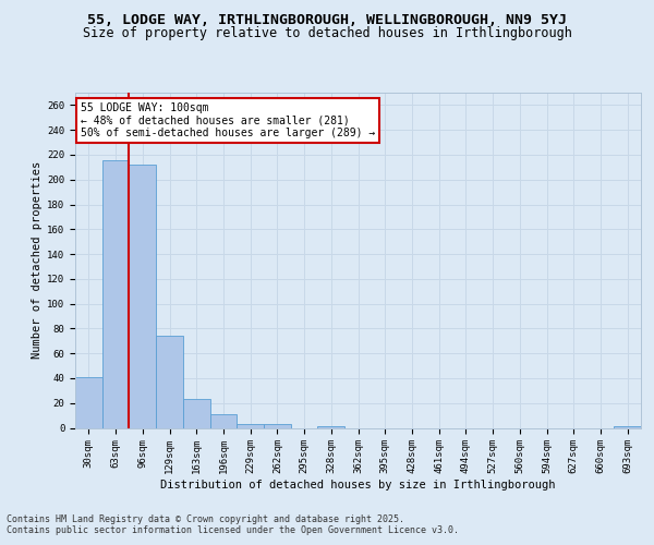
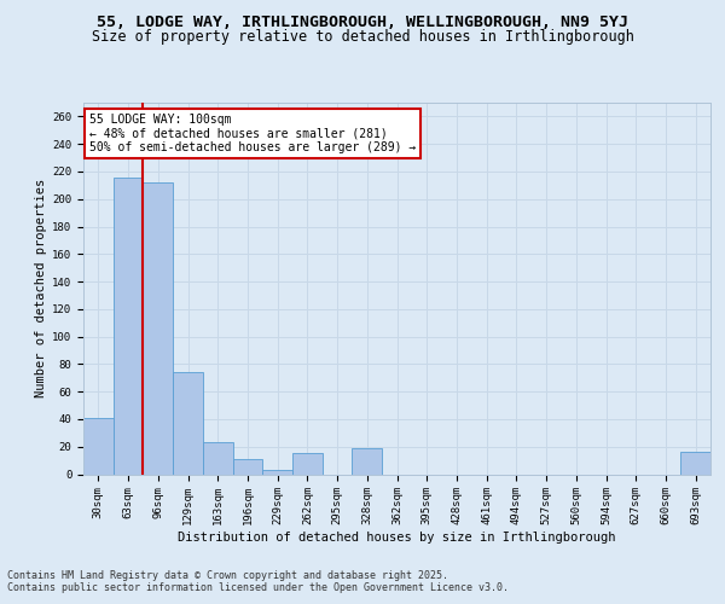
262sqm: 3 -> 15
328sqm: 1 -> 19
693sqm: 1 -> 16
